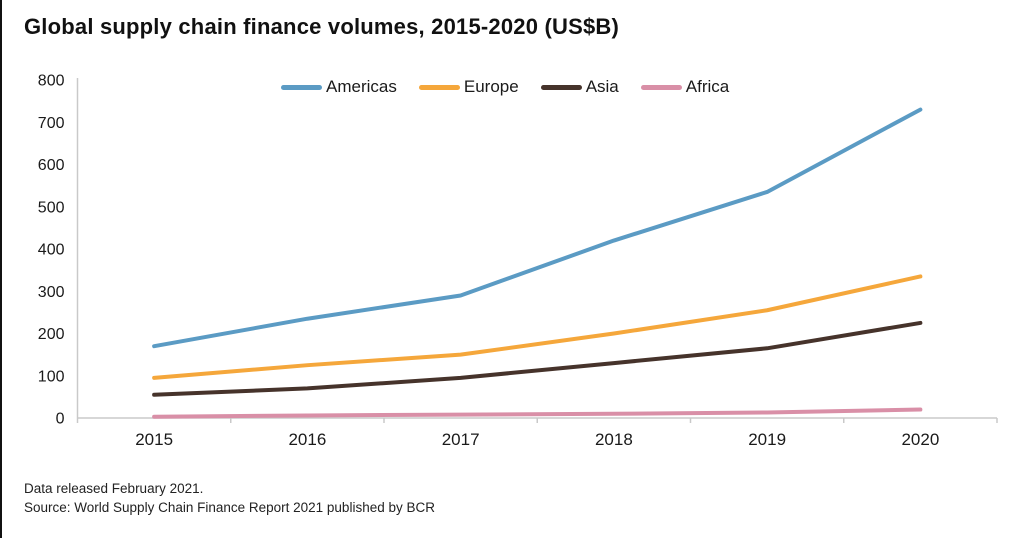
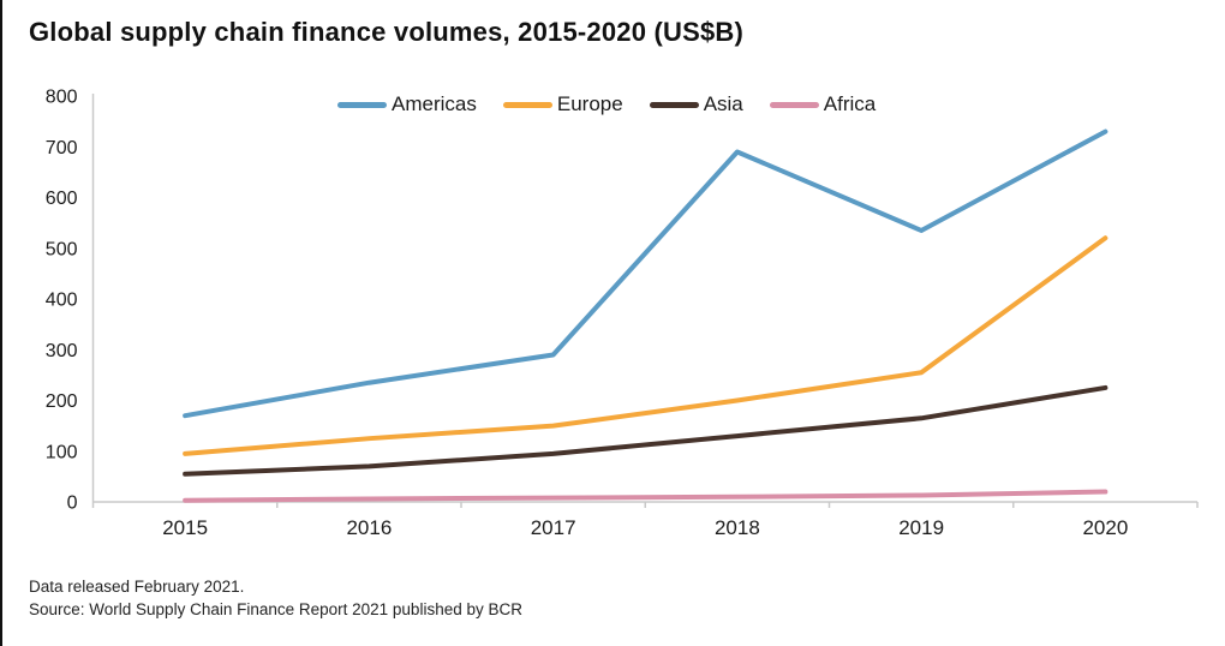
Americas/2018: 420 -> 690
Europe/2020: 340 -> 520
